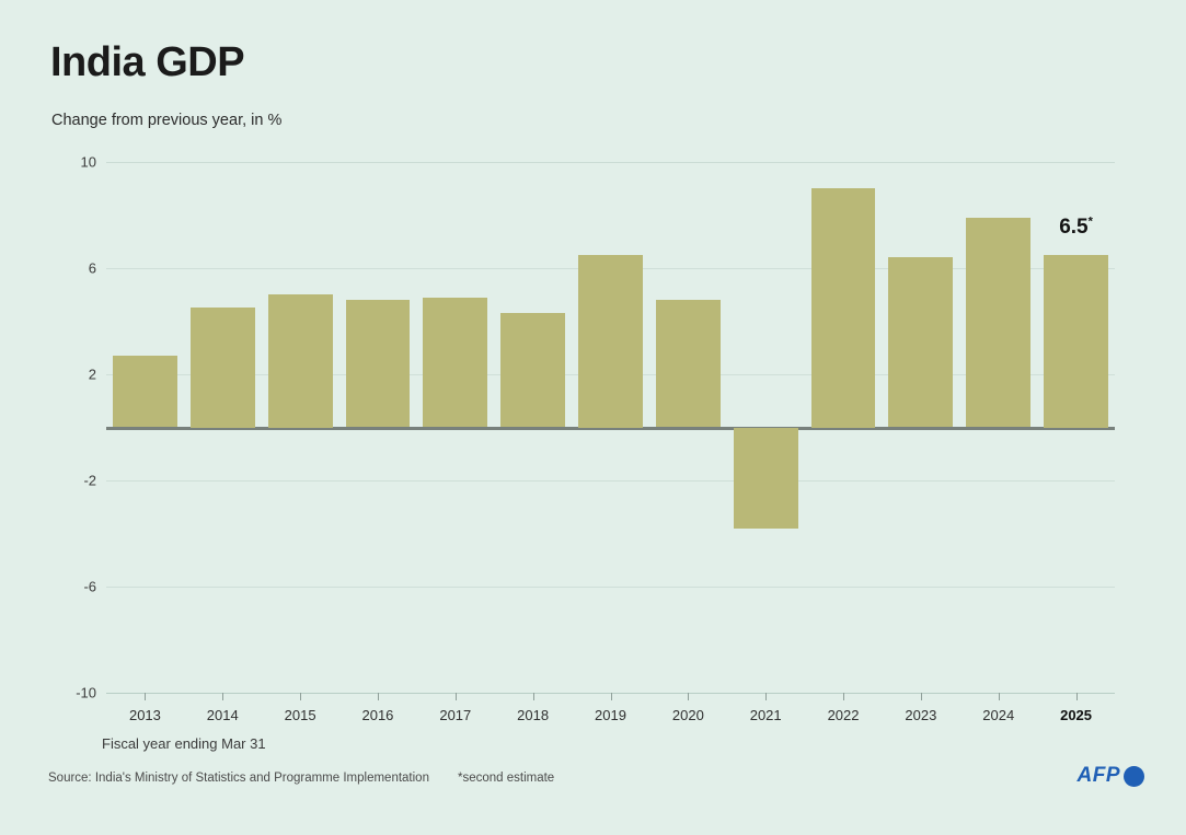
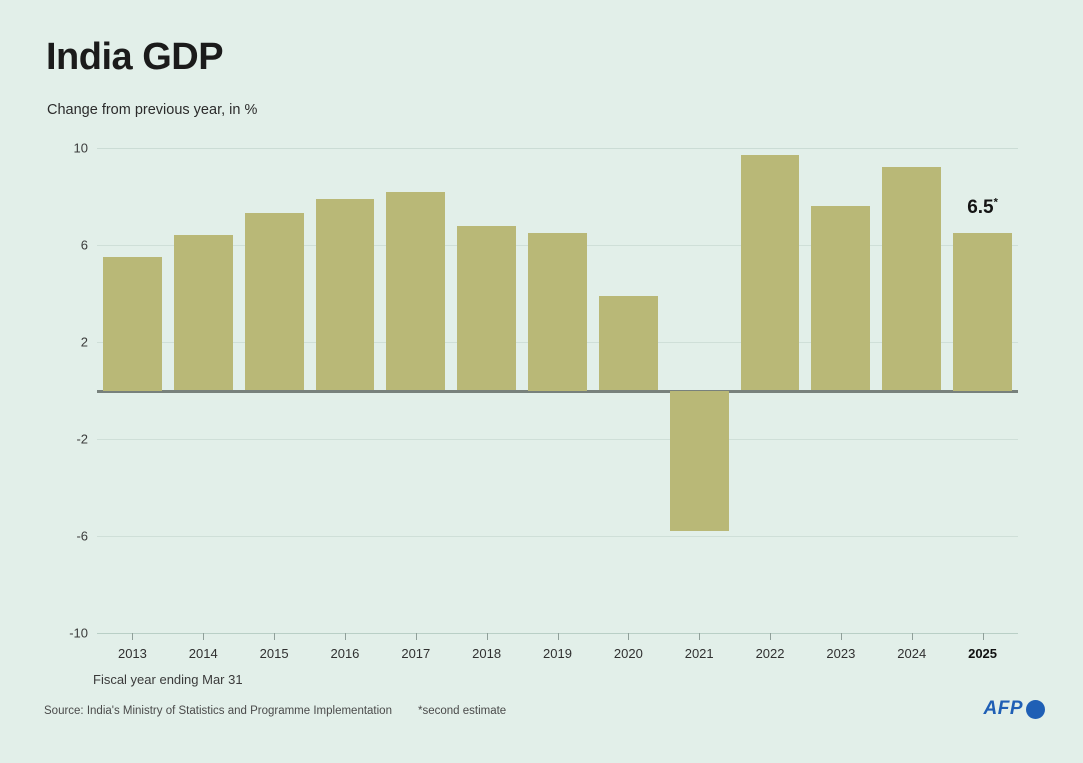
2013: 2.7 -> 5.5
2014: 4.5 -> 6.4
2015: 5.0 -> 7.3
2016: 4.8 -> 7.9
2017: 4.9 -> 8.2
2018: 4.3 -> 6.8
2020: 4.8 -> 3.9
2021: -3.8 -> -5.8
2022: 9.0 -> 9.7
2023: 6.4 -> 7.6
2024: 7.9 -> 9.2
